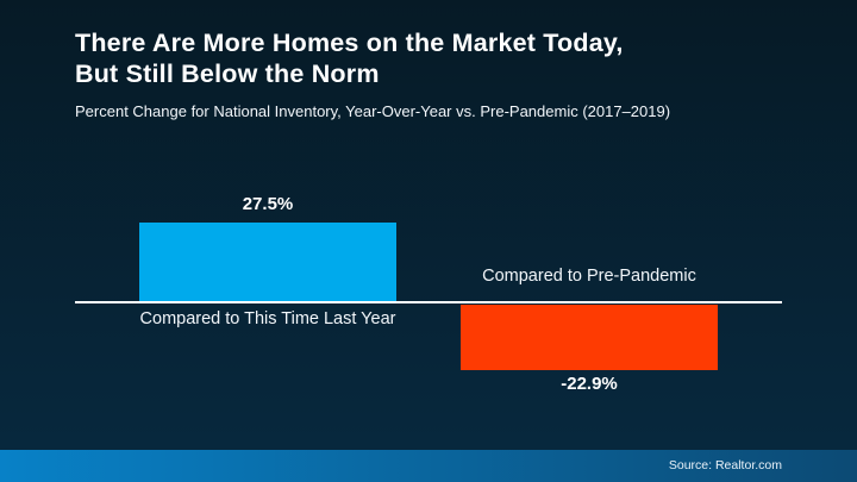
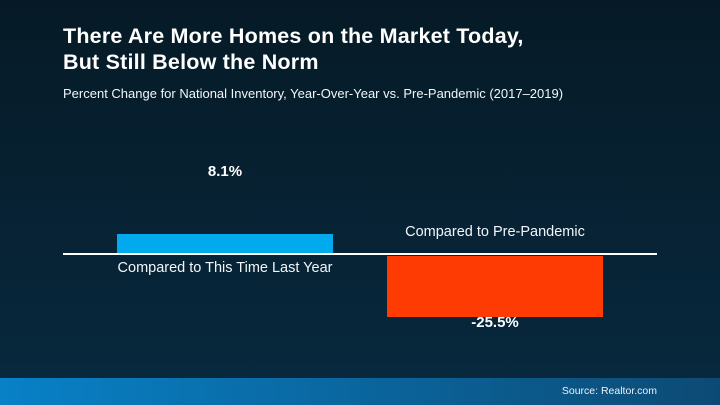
Compared to This Time Last Year: 27.5% -> 8.1%
Compared to Pre-Pandemic: -22.9% -> -25.5%
